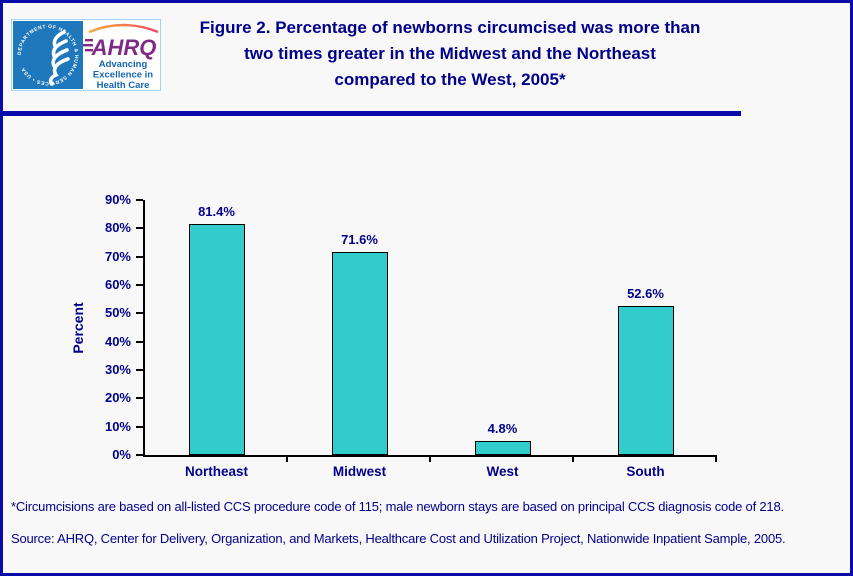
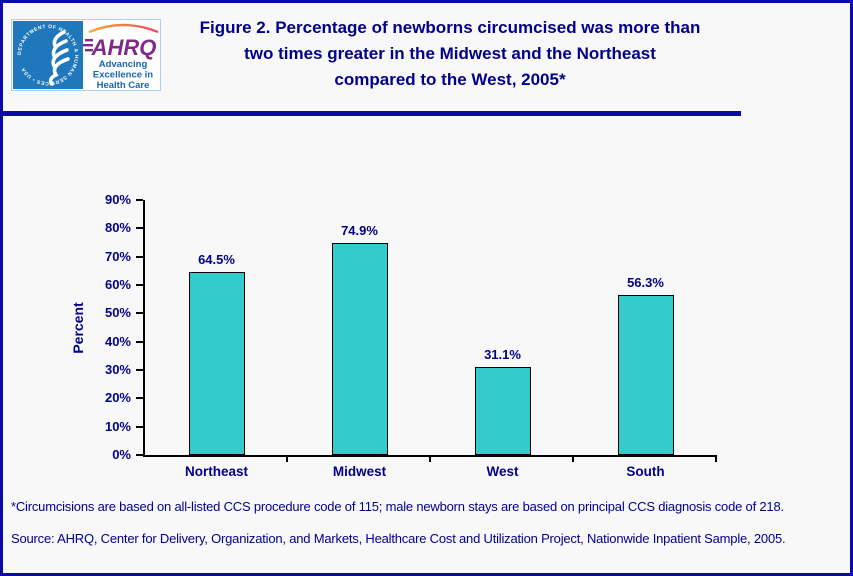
Northeast: 81.4% -> 64.5%
Midwest: 71.6% -> 74.9%
West: 4.8% -> 31.1%
South: 52.6% -> 56.3%
